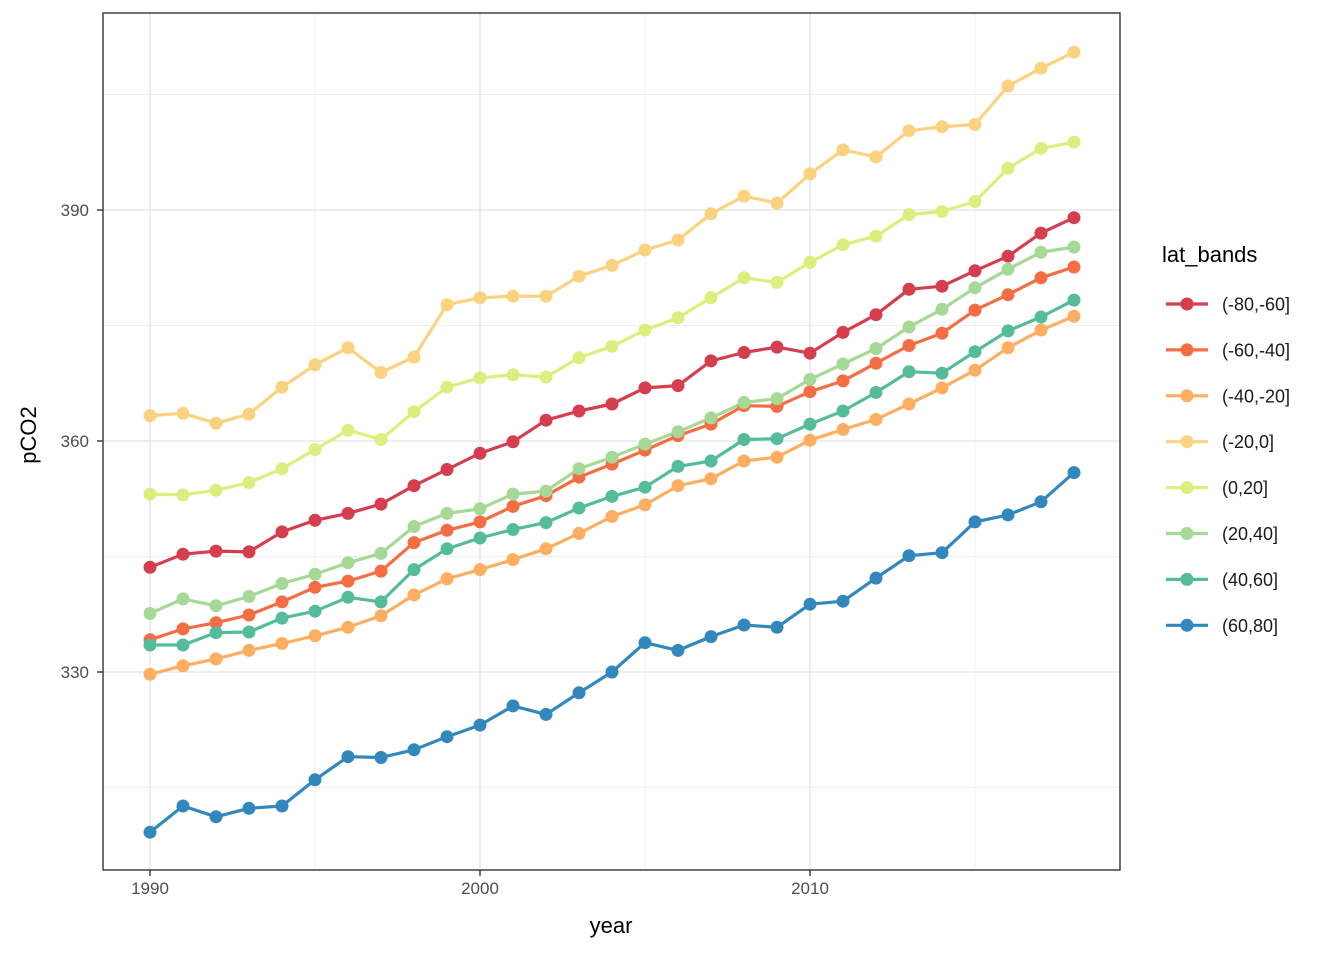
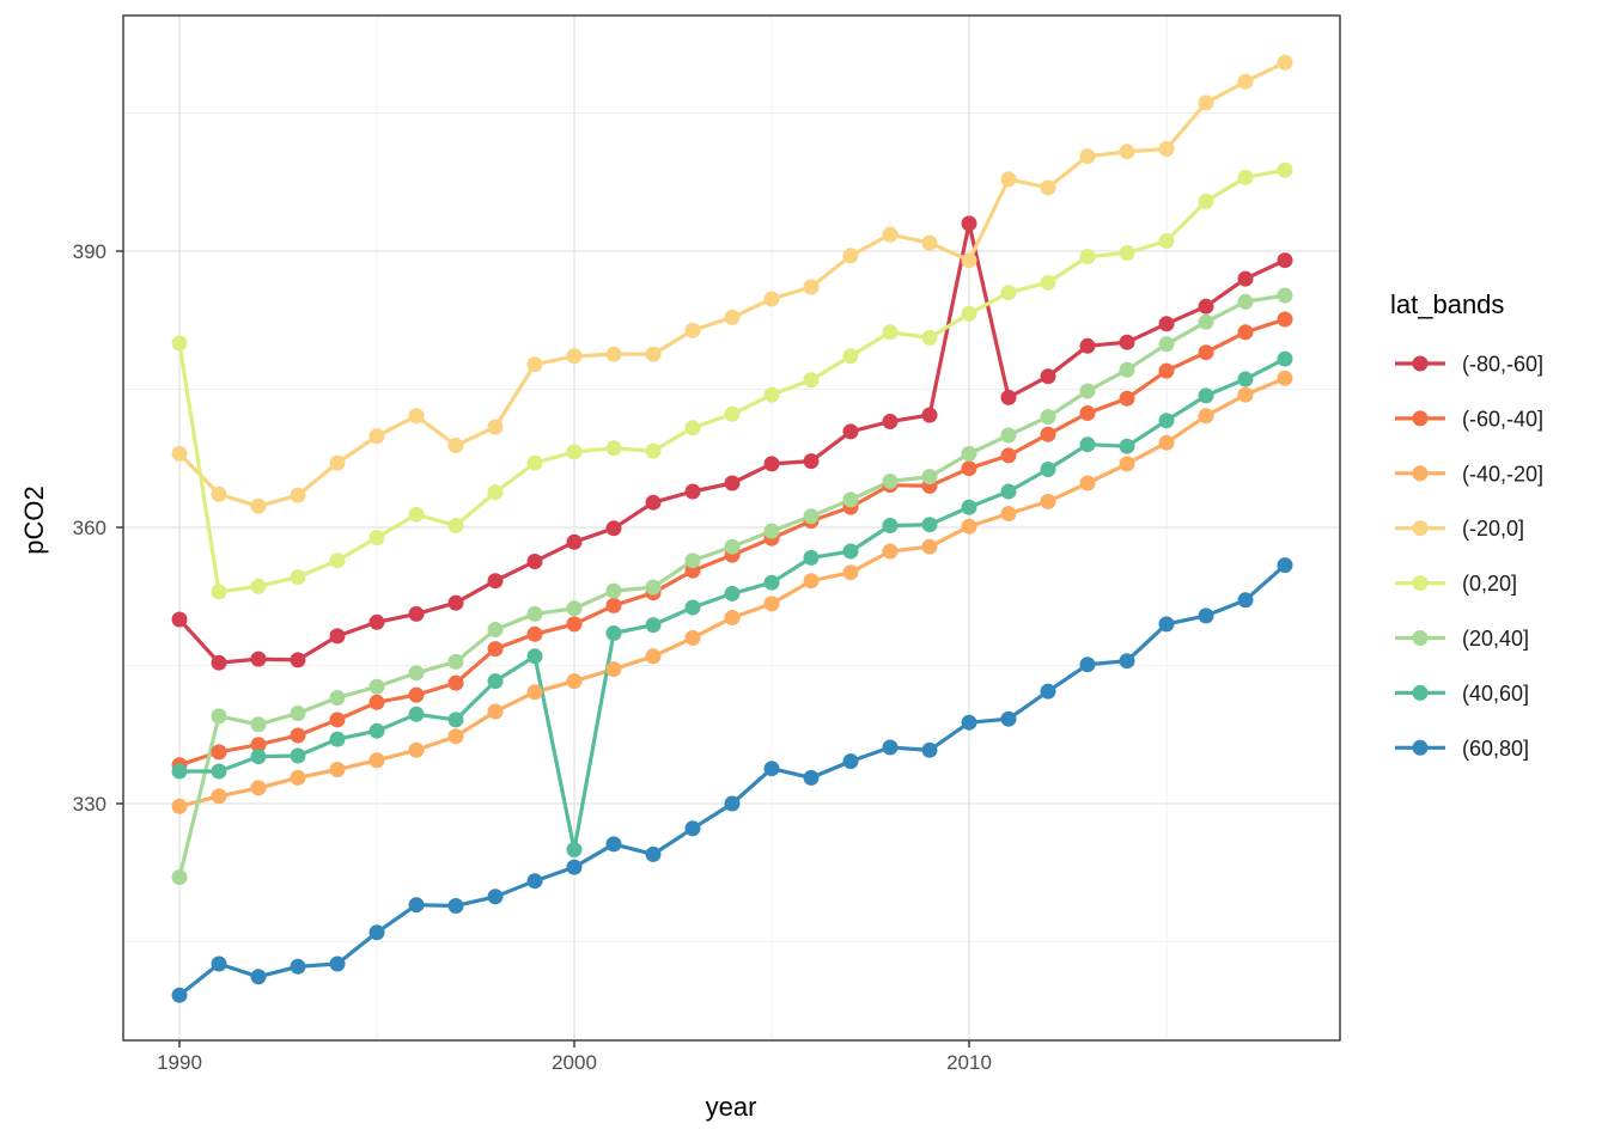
(-80,-60]/1990: 344 -> 350
(-20,0]/1990: 363 -> 368
(0,20]/1990: 353 -> 380
(20,40]/1990: 338 -> 322
(40,60]/2000: 347 -> 325
(-80,-60]/2010: 371 -> 393
(-20,0]/2010: 395 -> 389
